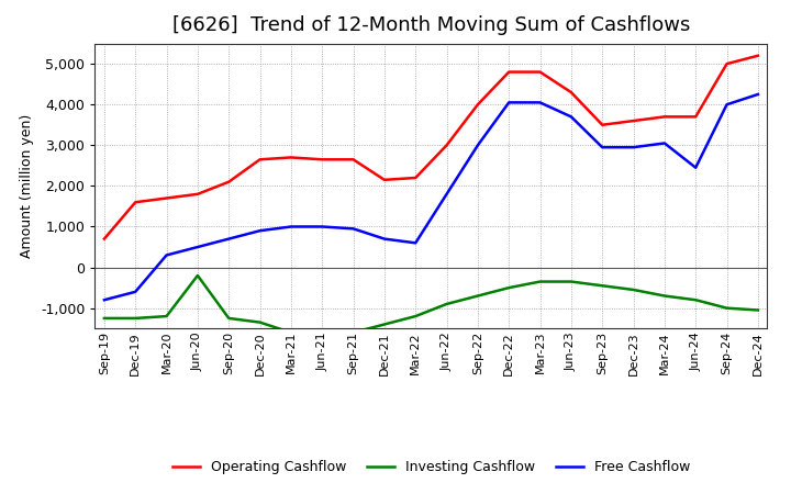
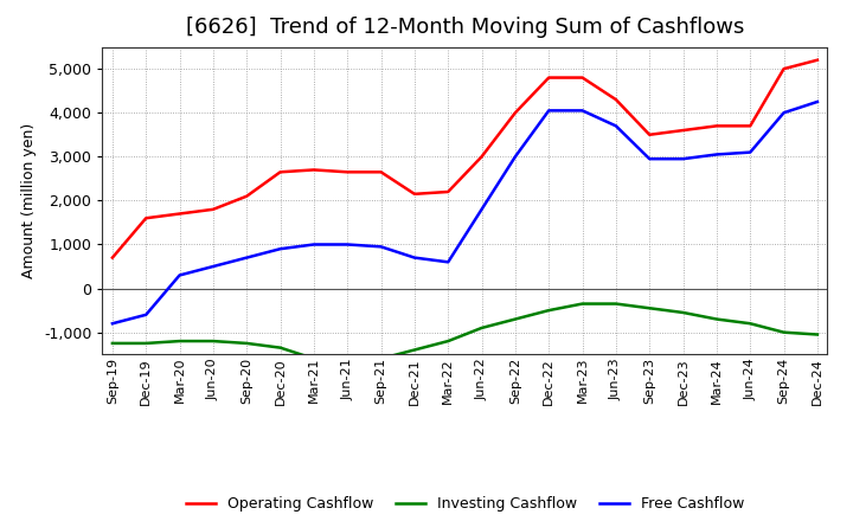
Investing Cashflow/Jun-20: -200 -> -1,200
Free Cashflow/Jun-24: 2,450 -> 3,100
